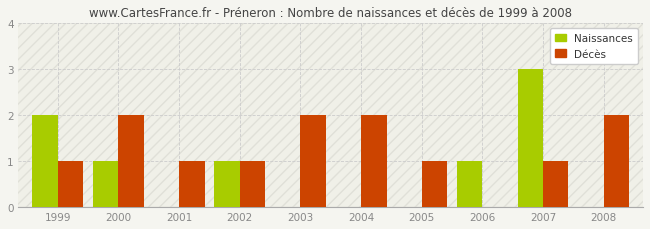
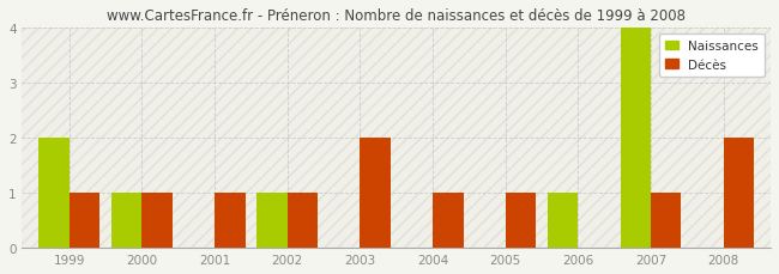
Décès/2000: 2 -> 1
Décès/2004: 2 -> 1
Naissances/2007: 3 -> 4
